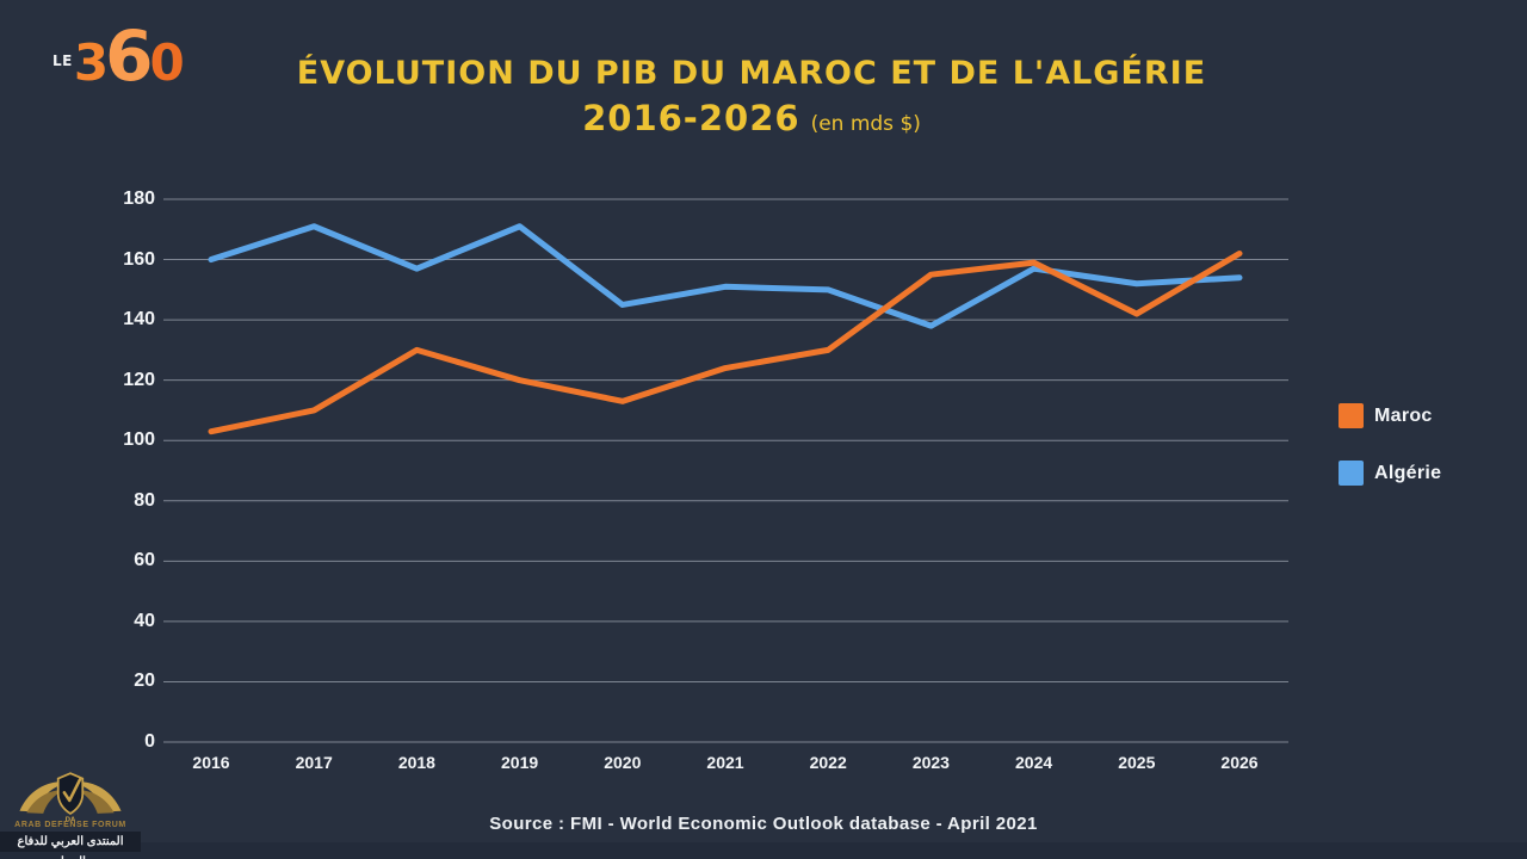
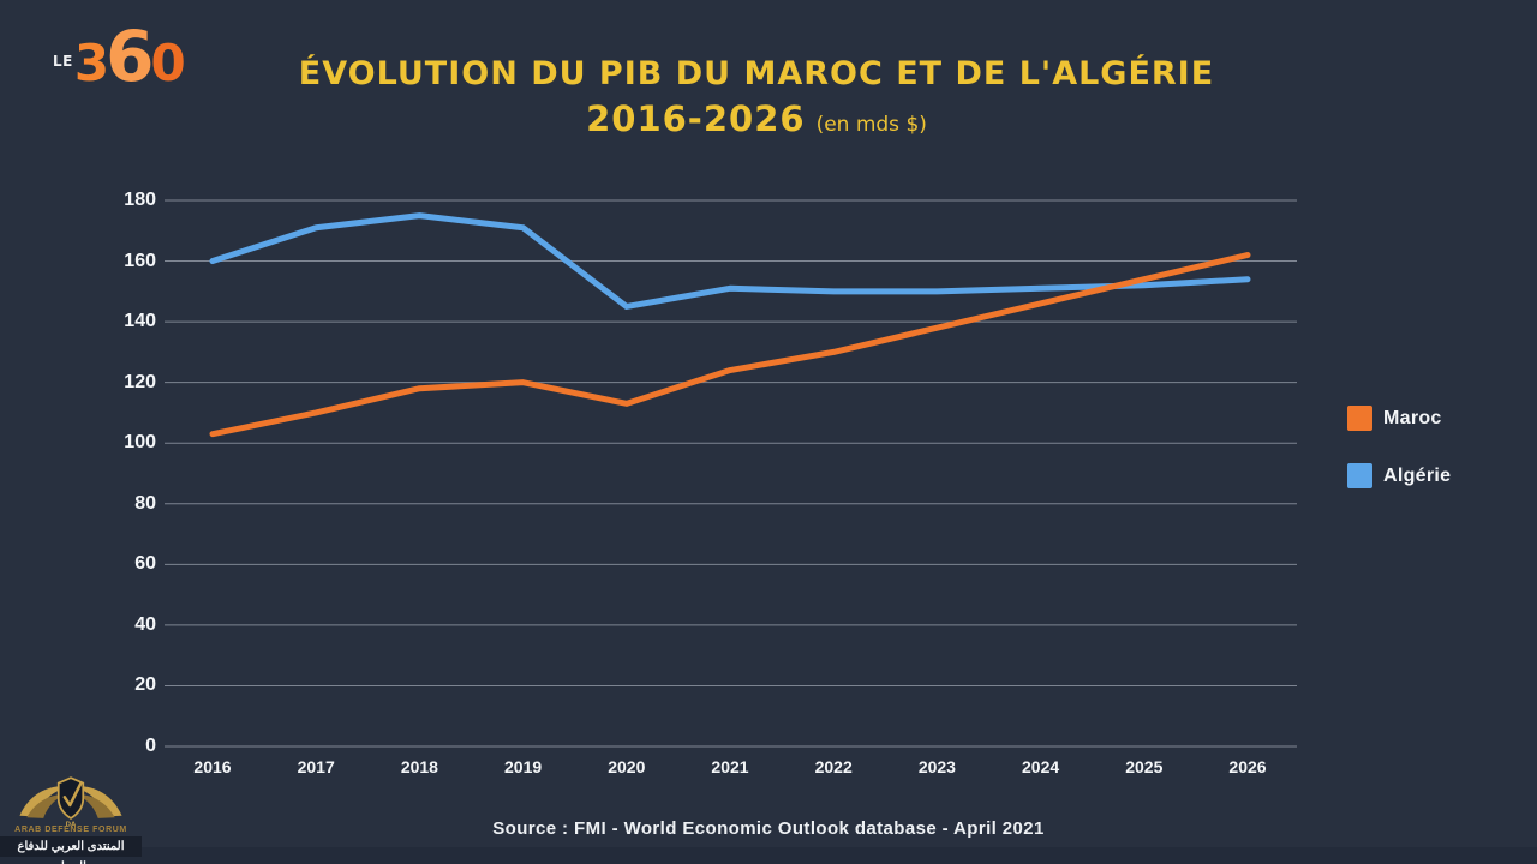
Maroc/2018: 130 -> 118
Algérie/2018: 157 -> 175
Maroc/2023: 155 -> 138
Algérie/2023: 138 -> 150
Maroc/2024: 159 -> 146
Algérie/2024: 157 -> 151
Maroc/2025: 142 -> 154
